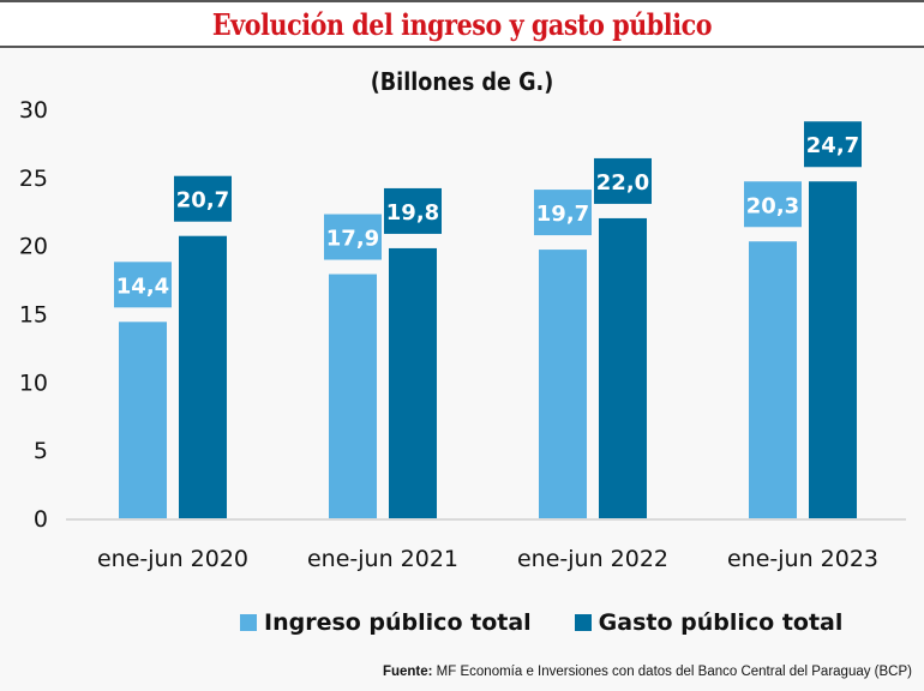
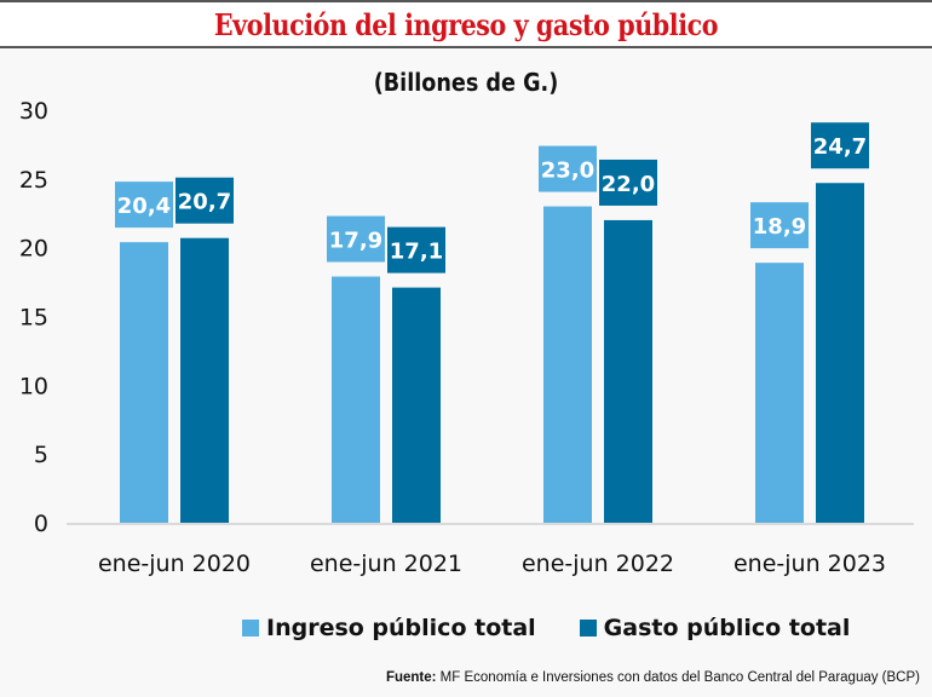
Ingreso público total/ene-jun 2020: 14,4 -> 20,4
Gasto público total/ene-jun 2021: 19,8 -> 17,1
Ingreso público total/ene-jun 2022: 19,7 -> 23,0
Ingreso público total/ene-jun 2023: 20,3 -> 18,9
